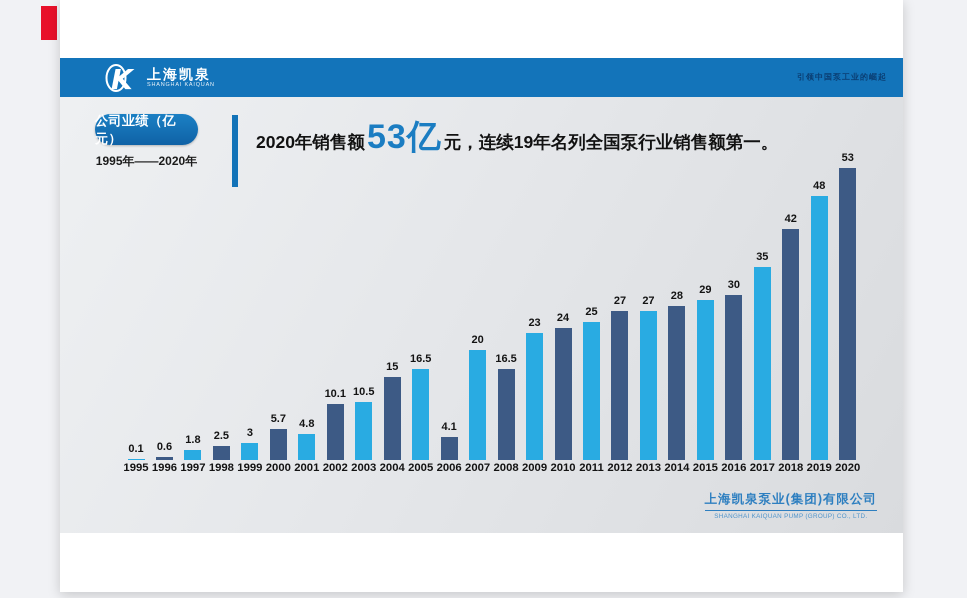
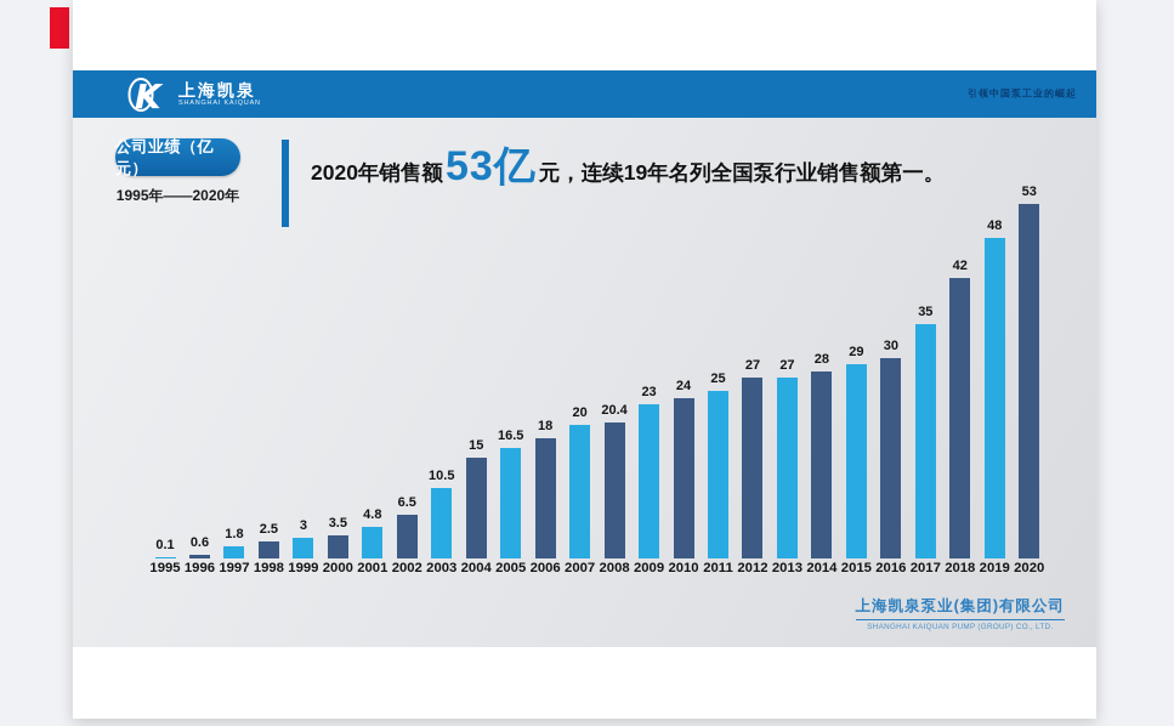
2000: 5.7 -> 3.5
2002: 10.1 -> 6.5
2006: 4.1 -> 18
2008: 16.5 -> 20.4
